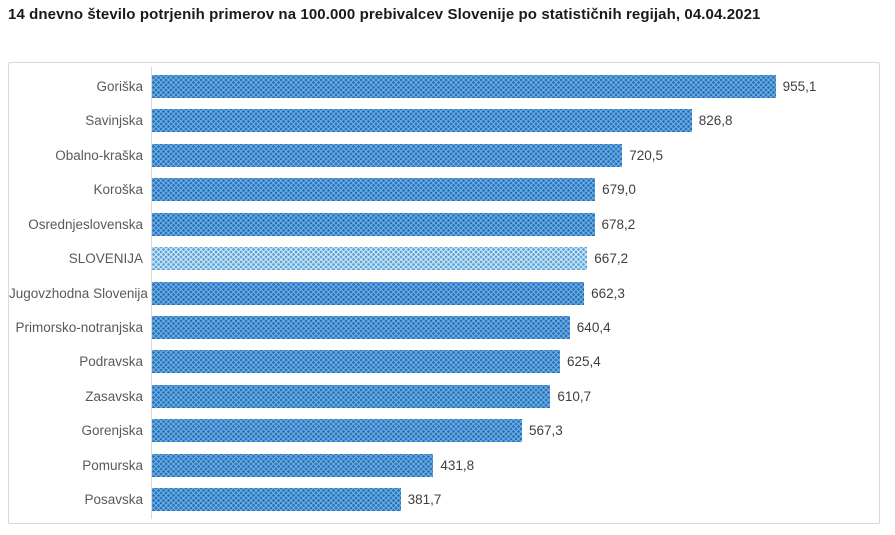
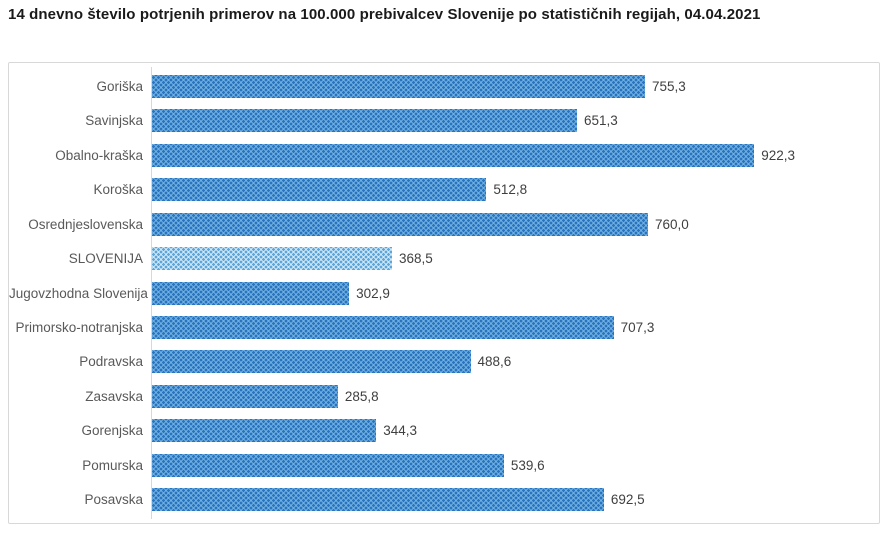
Goriška: 955,1 -> 755,3
Savinjska: 826,8 -> 651,3
Obalno-kraška: 720,5 -> 922,3
Koroška: 679,0 -> 512,8
Osrednjeslovenska: 678,2 -> 760,0
SLOVENIJA: 667,2 -> 368,5
Jugovzhodna Slovenija: 662,3 -> 302,9
Primorsko-notranjska: 640,4 -> 707,3
Podravska: 625,4 -> 488,6
Zasavska: 610,7 -> 285,8
Gorenjska: 567,3 -> 344,3
Pomurska: 431,8 -> 539,6
Posavska: 381,7 -> 692,5
